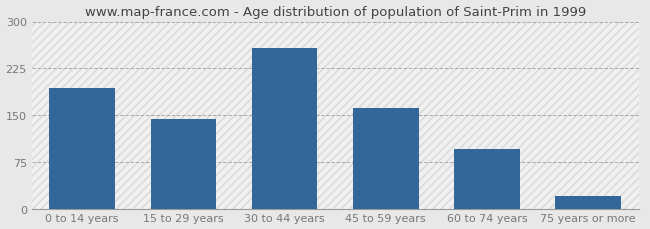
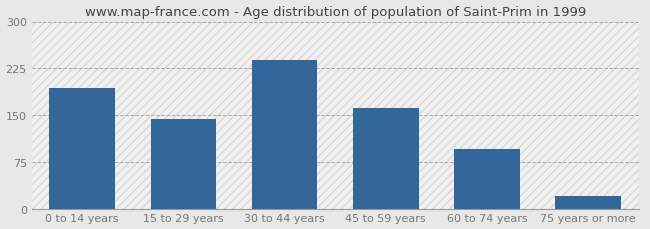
30 to 44 years: 258 -> 238
